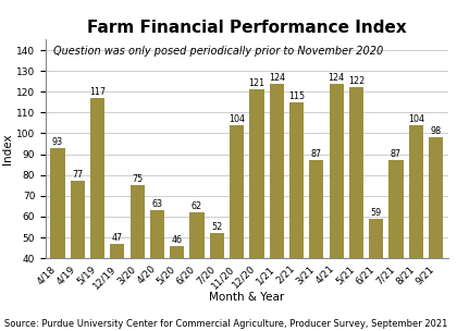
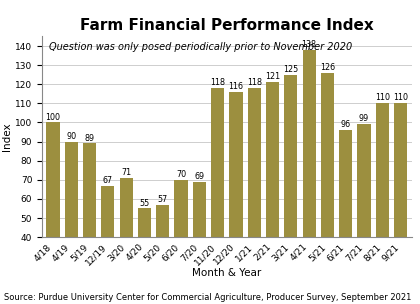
4/18: 93 -> 100
4/19: 77 -> 90
5/19: 117 -> 89
12/19: 47 -> 67
3/20: 75 -> 71
4/20: 63 -> 55
5/20: 46 -> 57
6/20: 62 -> 70
7/20: 52 -> 69
11/20: 104 -> 118
12/20: 121 -> 116
1/21: 124 -> 118
2/21: 115 -> 121
3/21: 87 -> 125
4/21: 124 -> 138
5/21: 122 -> 126
6/21: 59 -> 96
7/21: 87 -> 99
8/21: 104 -> 110
9/21: 98 -> 110
